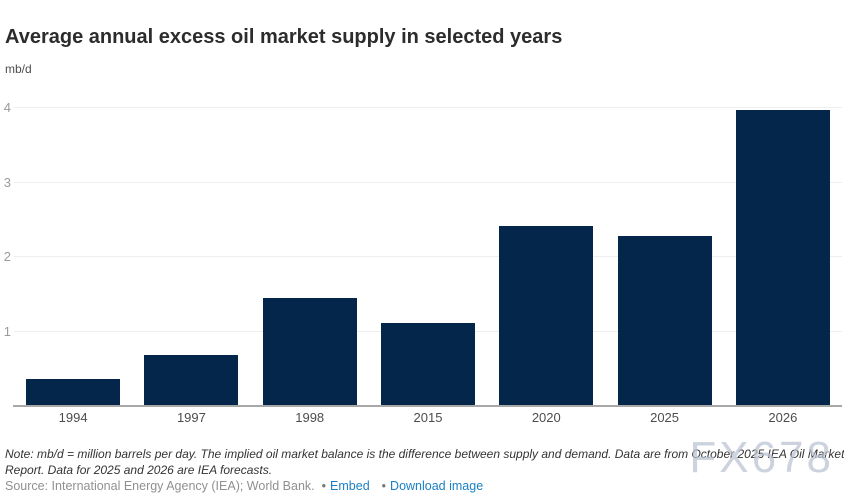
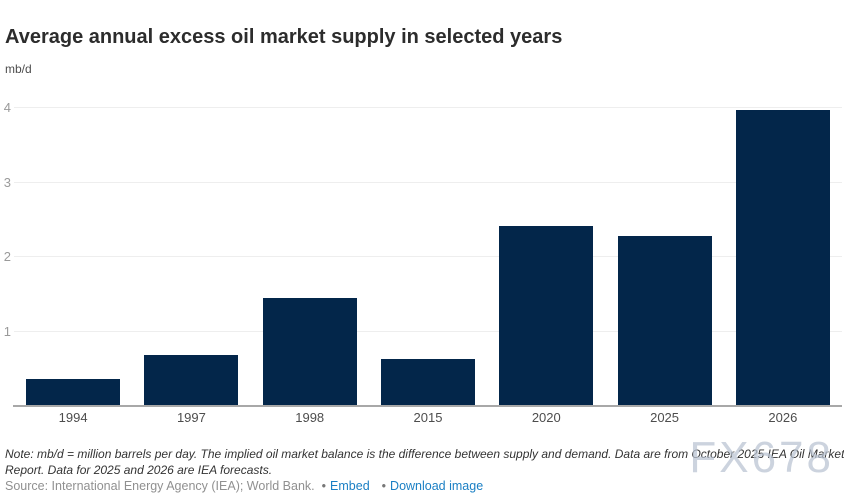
2015: 1.1 -> 0.6
